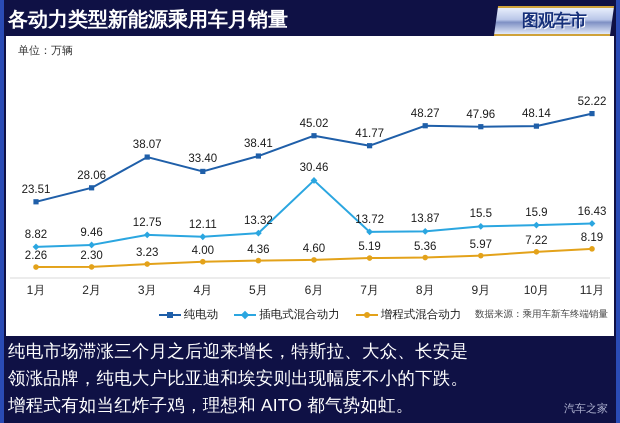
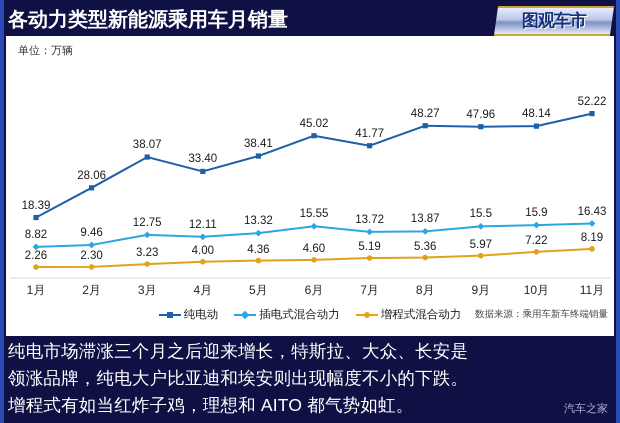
纯电动/1月: 23.51 -> 18.39
插电式混合动力/6月: 30.46 -> 15.55
